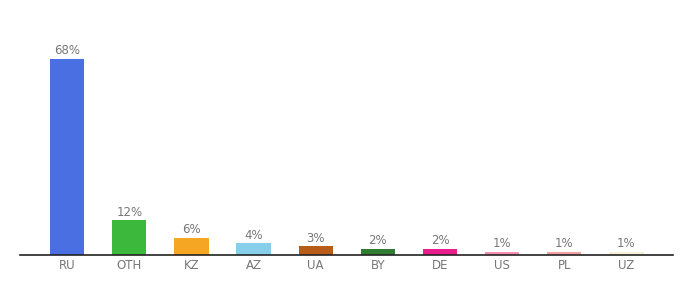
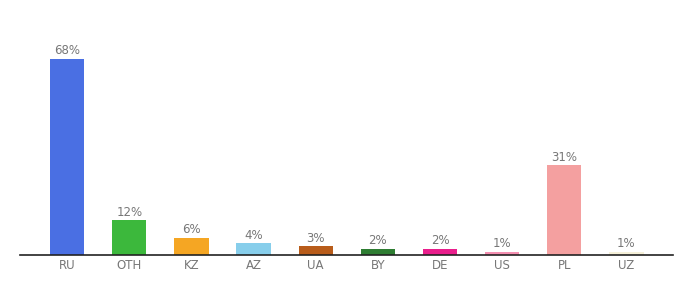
PL: 1% -> 31%
